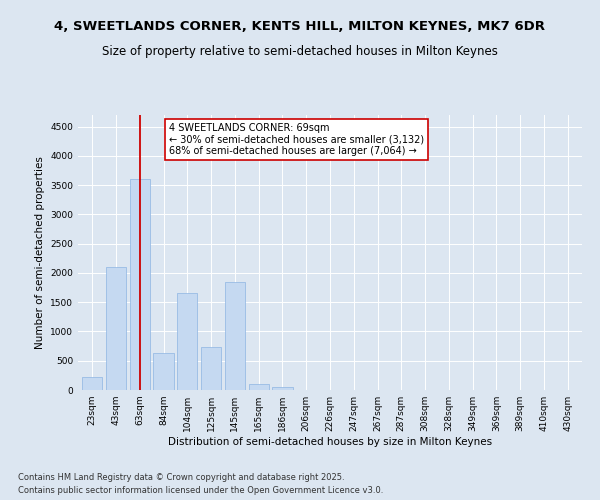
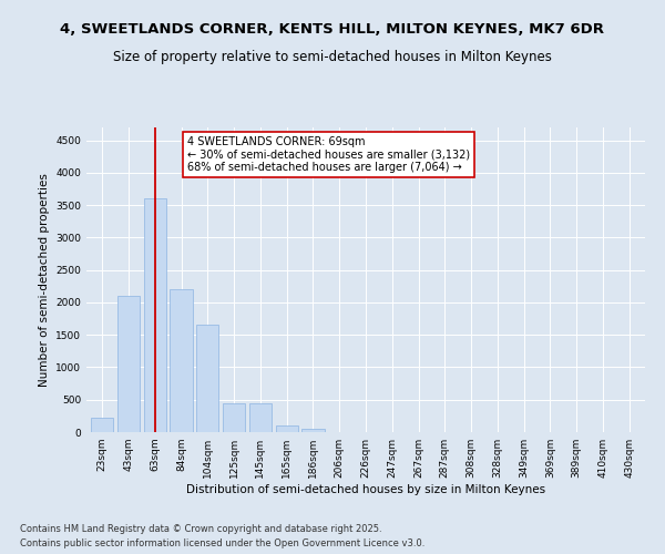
84sqm: 640 -> 2200
125sqm: 740 -> 450
145sqm: 1840 -> 450
